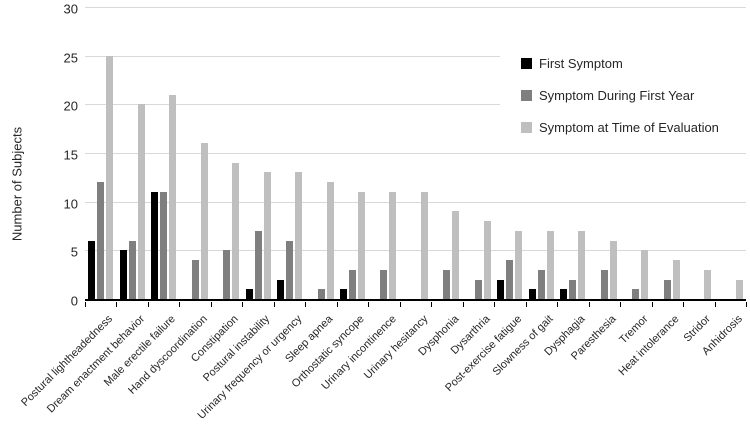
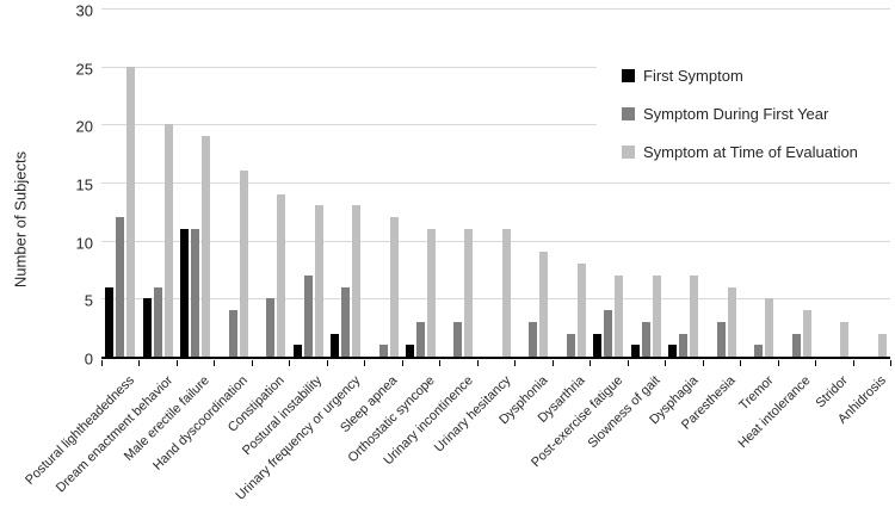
Symptom at Time of Evaluation/Male erectile failure: 21 -> 19
